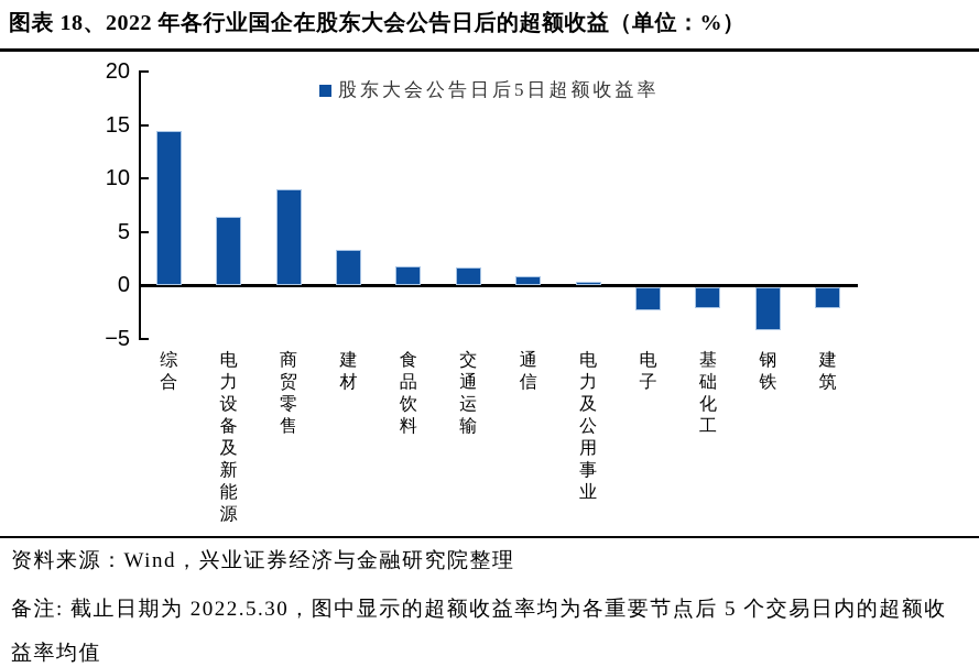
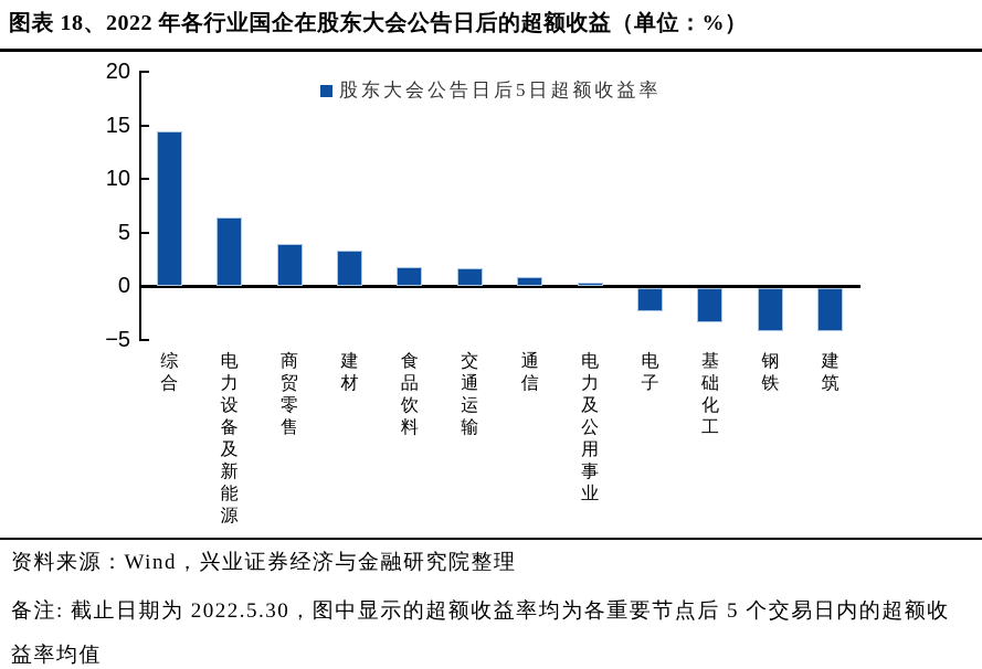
商贸零售: 9 -> 4
基础化工: -2 -> -3
建筑: -2 -> -4
